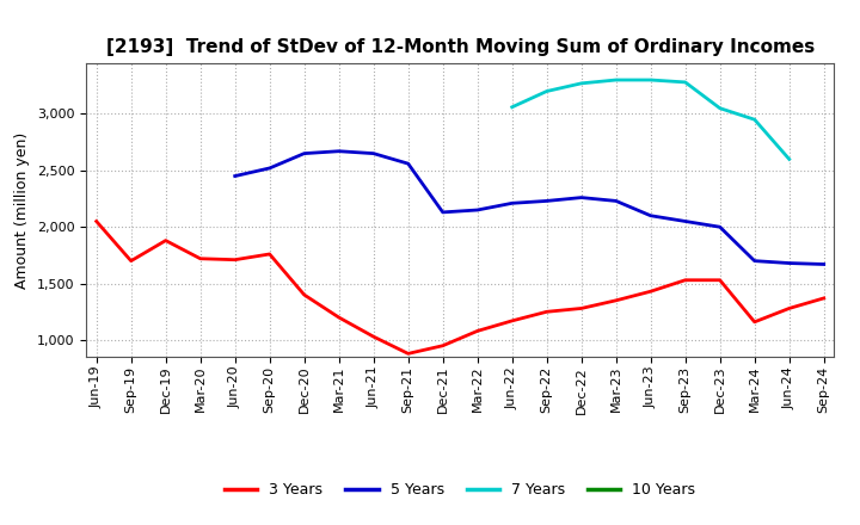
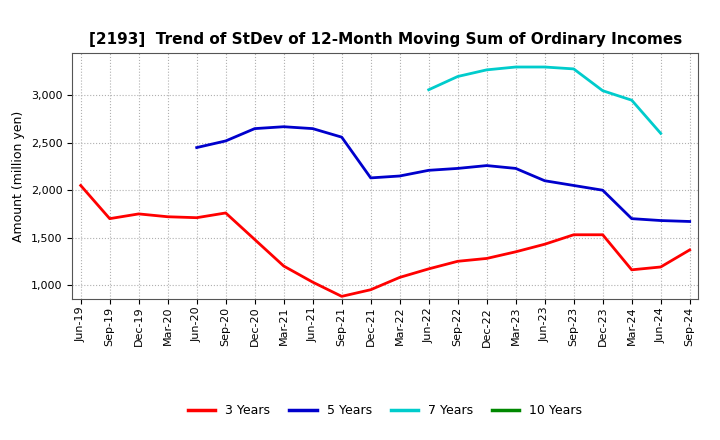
3 Years/Dec-19: 1,880 -> 1,750
3 Years/Dec-20: 1,400 -> 1,480
3 Years/Jun-24: 1,280 -> 1,190
